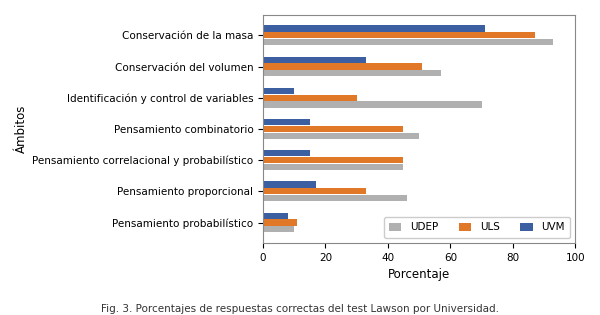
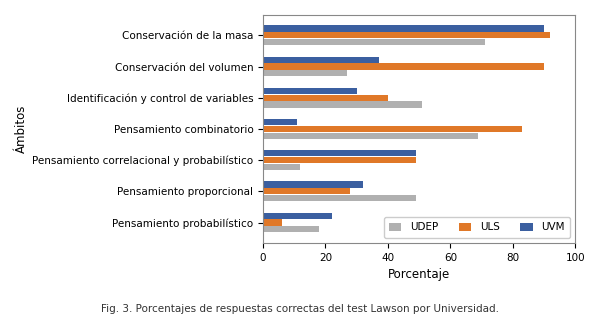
UVM/Conservación de la masa: 71 -> 90
ULS/Conservación de la masa: 87 -> 92
UDEP/Conservación de la masa: 93 -> 71
UVM/Conservación del volumen: 33 -> 37
ULS/Conservación del volumen: 51 -> 90
UDEP/Conservación del volumen: 57 -> 27
UVM/Identificación y control de variables: 10 -> 30
ULS/Identificación y control de variables: 30 -> 40
UDEP/Identificación y control de variables: 70 -> 51
UVM/Pensamiento combinatorio: 15 -> 11
ULS/Pensamiento combinatorio: 45 -> 83
UDEP/Pensamiento combinatorio: 50 -> 69
UVM/Pensamiento correlacional y probabilístico: 15 -> 49
ULS/Pensamiento correlacional y probabilístico: 45 -> 49
UDEP/Pensamiento correlacional y probabilístico: 45 -> 12
UVM/Pensamiento proporcional: 17 -> 32
ULS/Pensamiento proporcional: 33 -> 28
UDEP/Pensamiento proporcional: 46 -> 49
UVM/Pensamiento probabilístico: 8 -> 22
ULS/Pensamiento probabilístico: 11 -> 6
UDEP/Pensamiento probabilístico: 10 -> 18
